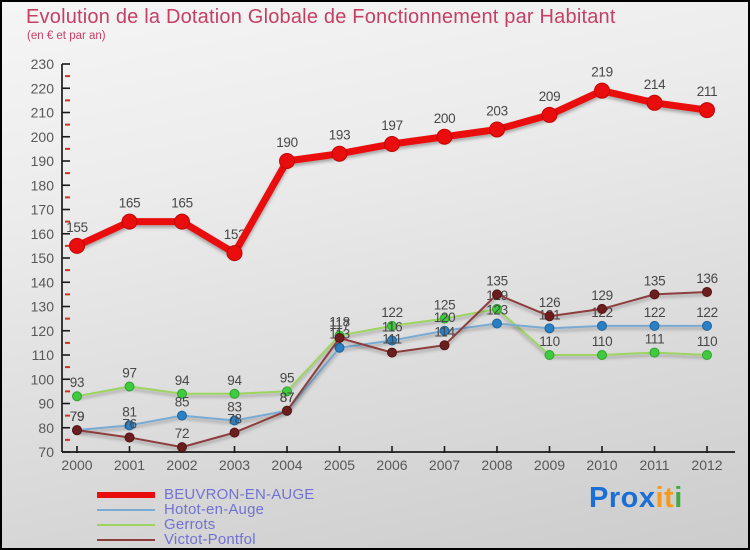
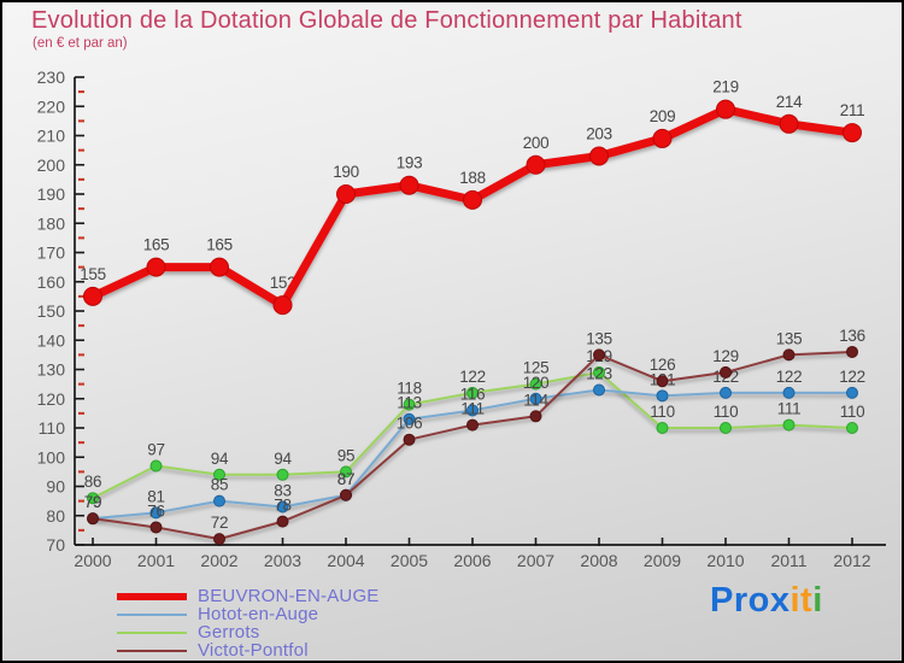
Gerrots/2000: 93 -> 86
Victot-Pontfol/2005: 117 -> 106
BEUVRON-EN-AUGE/2006: 197 -> 188
